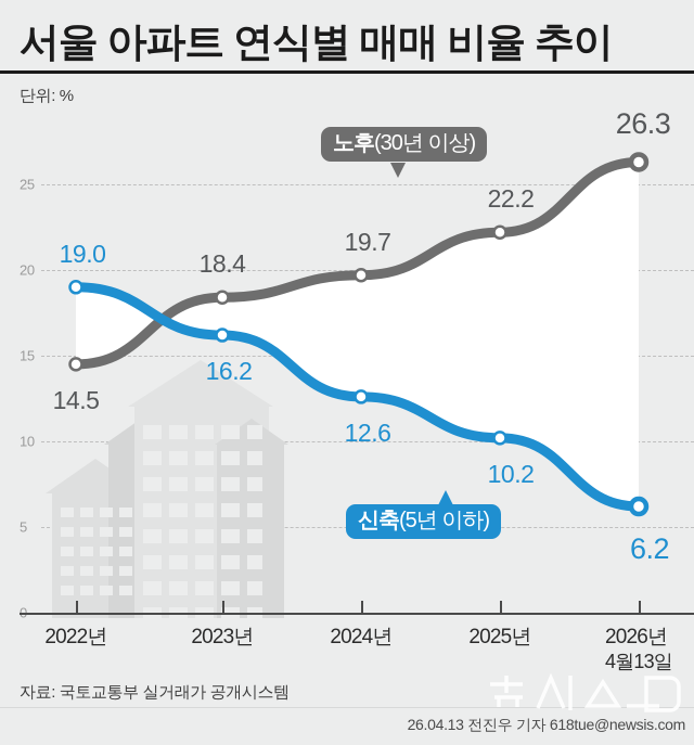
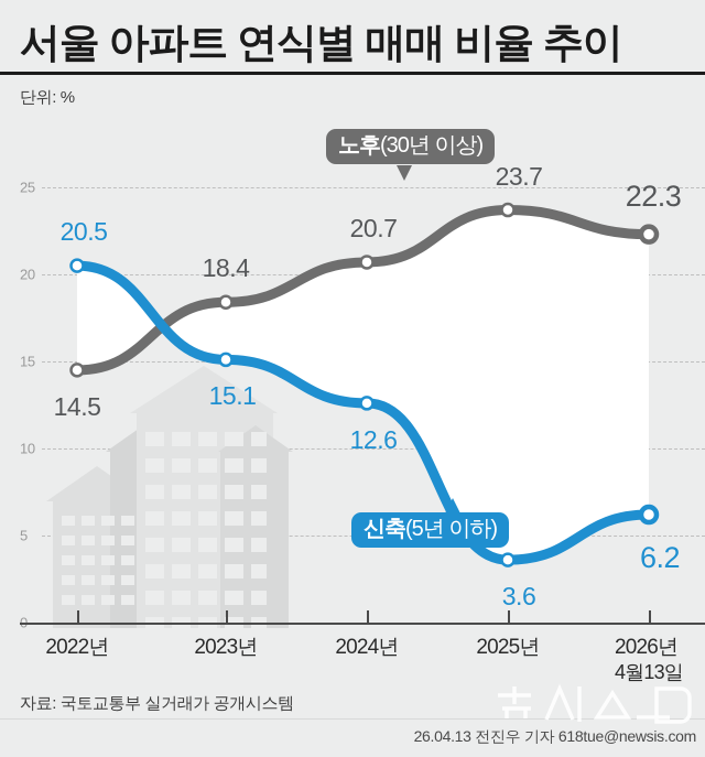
신축(5년 이하)/2022년: 19.0 -> 20.5
신축(5년 이하)/2023년: 16.2 -> 15.1
노후(30년 이상)/2024년: 19.7 -> 20.7
노후(30년 이상)/2025년: 22.2 -> 23.7
신축(5년 이하)/2025년: 10.2 -> 3.6
노후(30년 이상)/2026년: 26.3 -> 22.3
